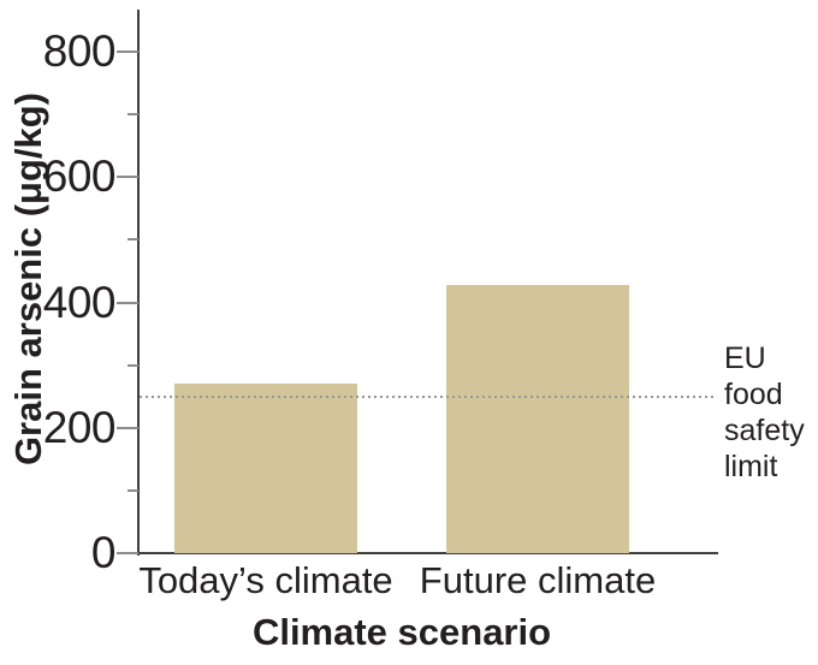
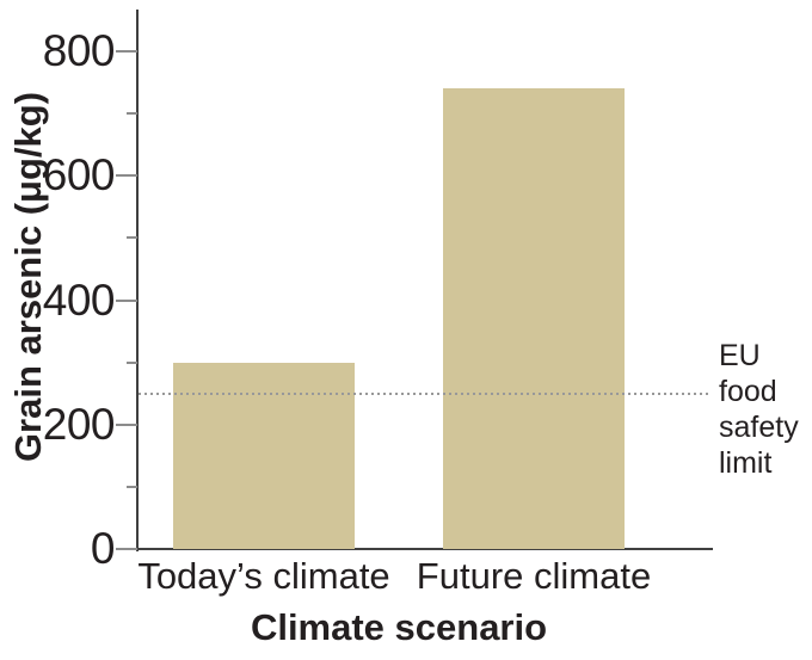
Today’s climate: 270 -> 300
Future climate: 430 -> 740
